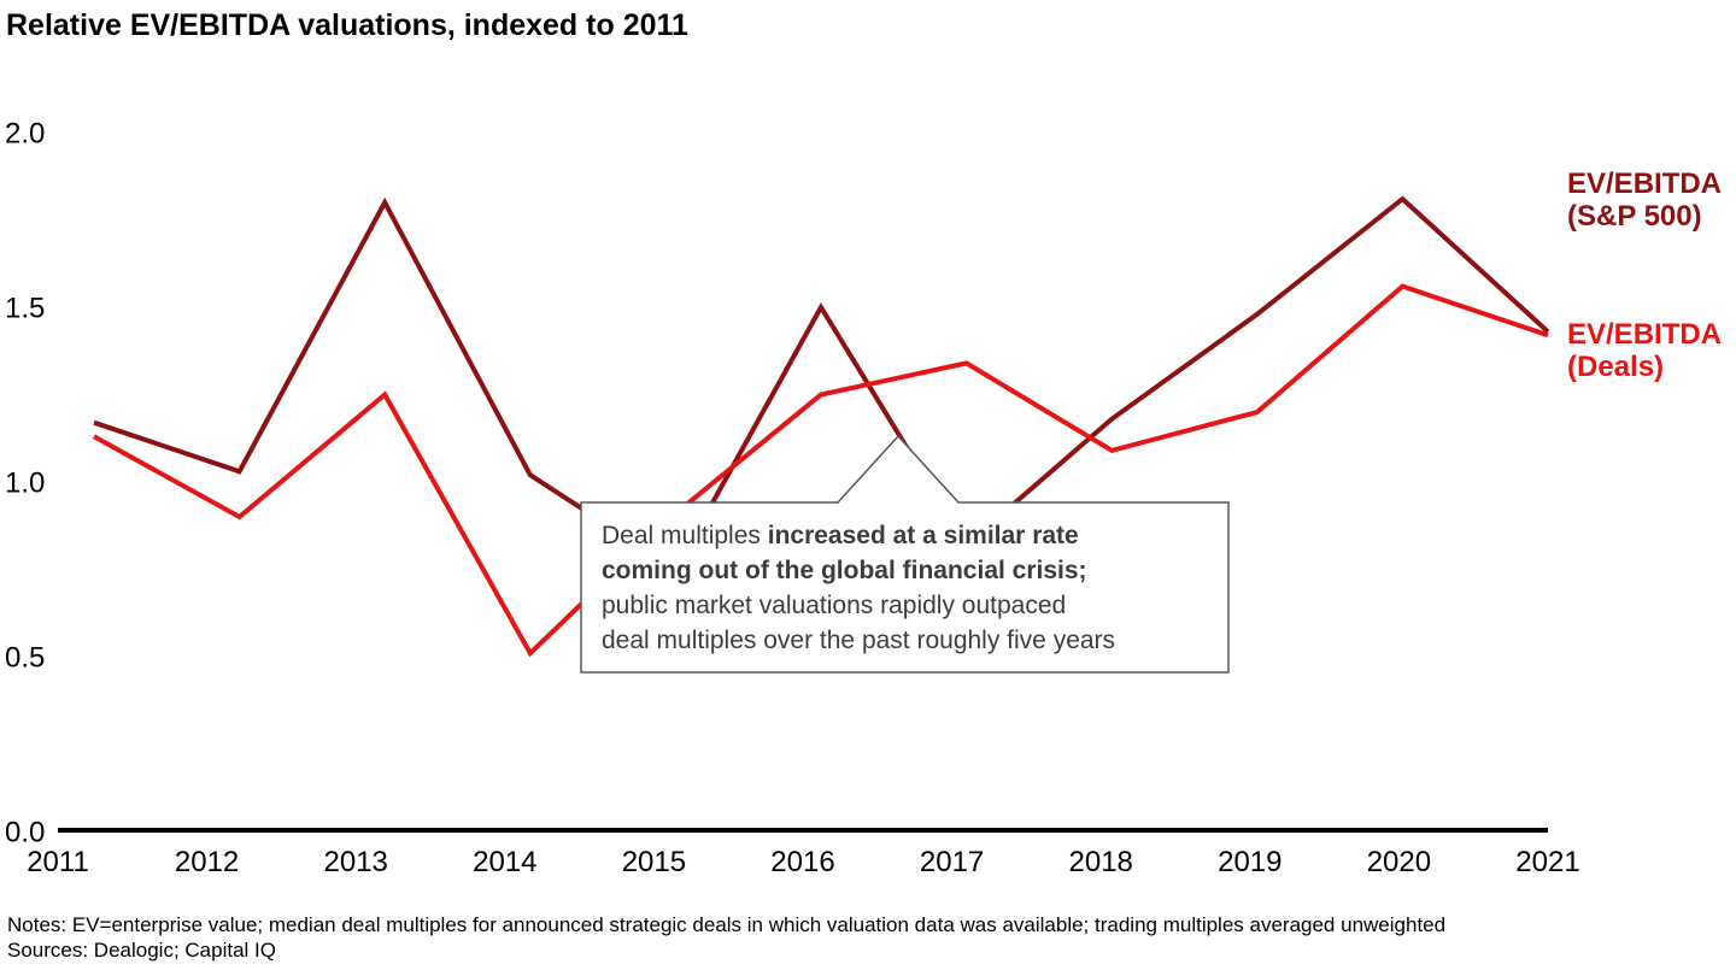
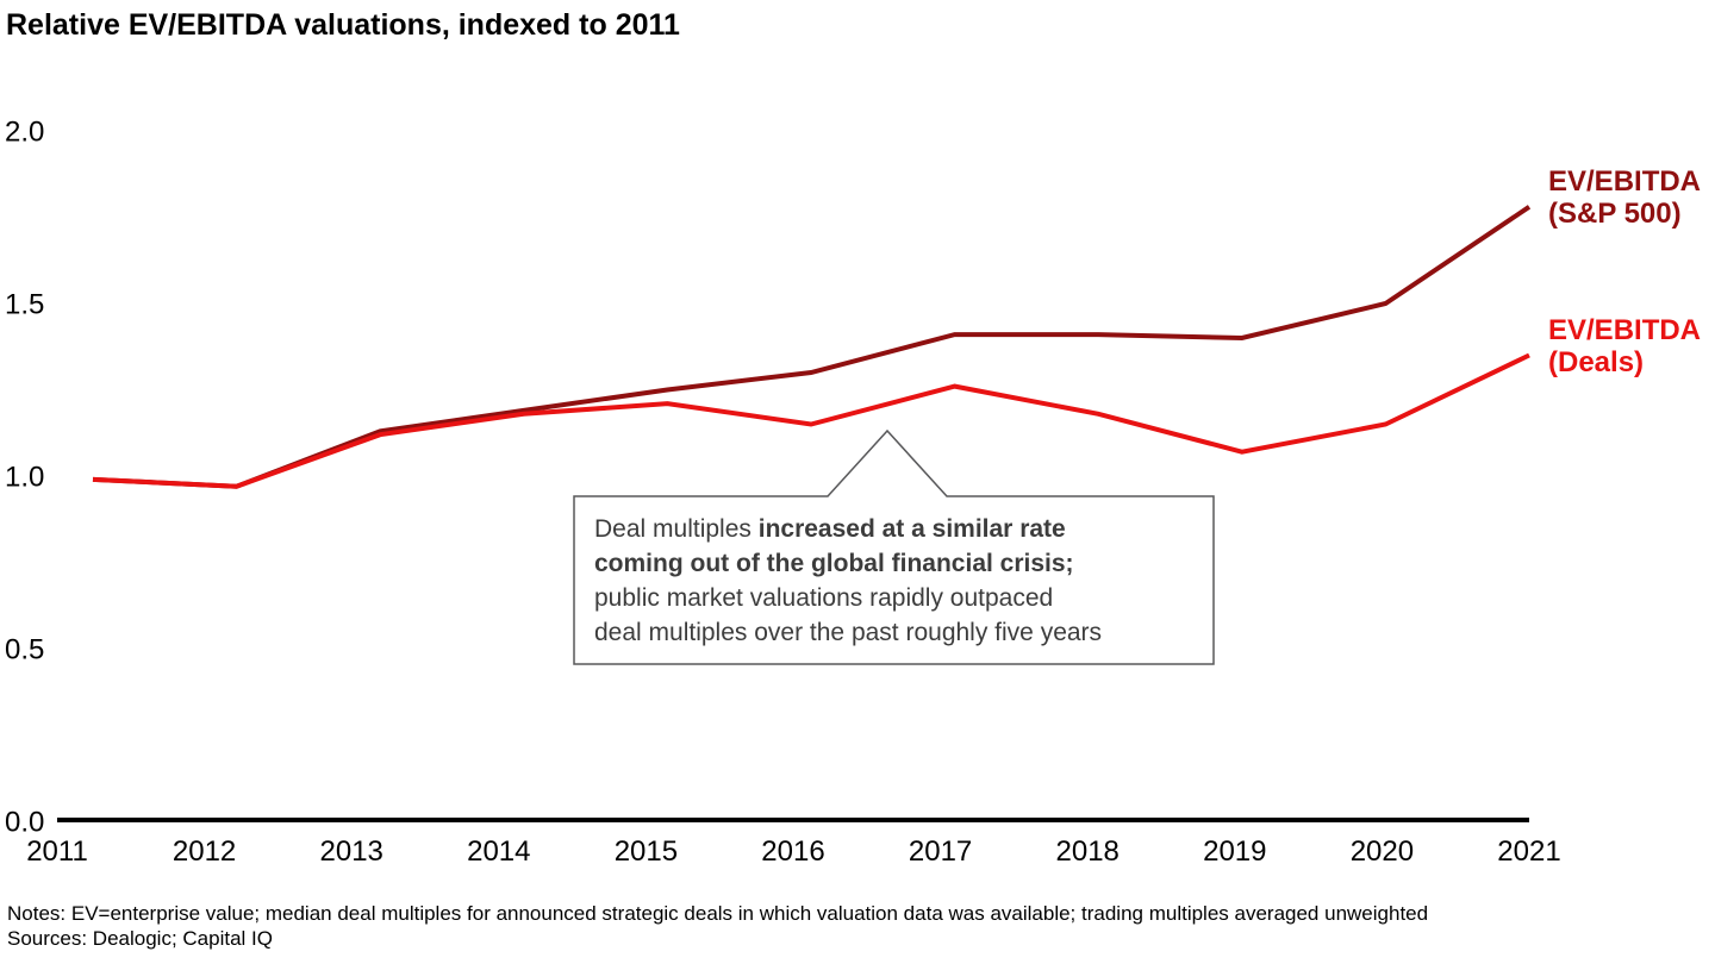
EV/EBITDA (S&P 500)/2011: 1.17 -> 0.99
EV/EBITDA (Deals)/2011: 1.13 -> 0.99
EV/EBITDA (S&P 500)/2012: 1.03 -> 0.97
EV/EBITDA (Deals)/2012: 0.90 -> 0.97
EV/EBITDA (S&P 500)/2013: 1.80 -> 1.13
EV/EBITDA (Deals)/2013: 1.25 -> 1.12
EV/EBITDA (S&P 500)/2014: 1.02 -> 1.19
EV/EBITDA (Deals)/2014: 0.51 -> 1.18
EV/EBITDA (S&P 500)/2015: 0.75 -> 1.25
EV/EBITDA (Deals)/2015: 0.91 -> 1.21
EV/EBITDA (S&P 500)/2016: 1.50 -> 1.30
EV/EBITDA (Deals)/2016: 1.25 -> 1.15
EV/EBITDA (S&P 500)/2017: 0.82 -> 1.41
EV/EBITDA (Deals)/2017: 1.34 -> 1.26
EV/EBITDA (S&P 500)/2018: 1.18 -> 1.41
EV/EBITDA (Deals)/2018: 1.09 -> 1.18
EV/EBITDA (S&P 500)/2019: 1.48 -> 1.40
EV/EBITDA (Deals)/2019: 1.20 -> 1.07
EV/EBITDA (S&P 500)/2020: 1.81 -> 1.50
EV/EBITDA (Deals)/2020: 1.56 -> 1.15
EV/EBITDA (S&P 500)/2021: 1.43 -> 1.78
EV/EBITDA (Deals)/2021: 1.42 -> 1.35
